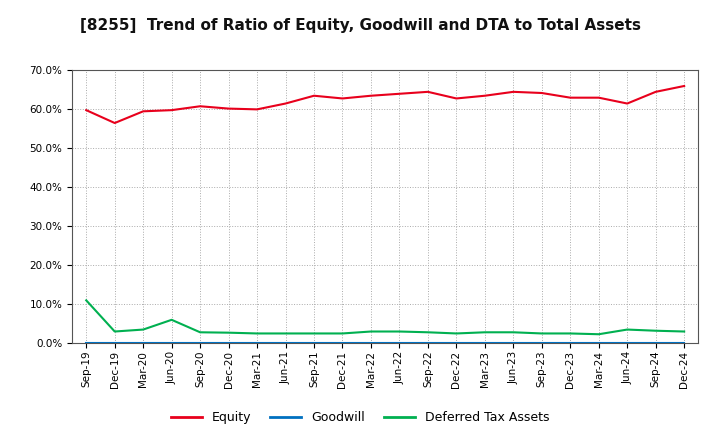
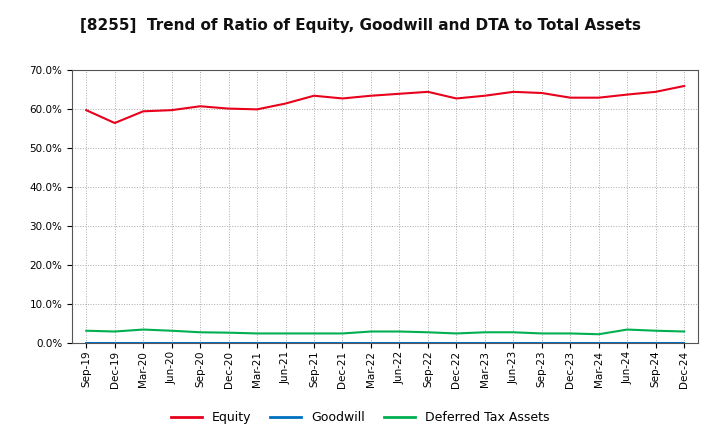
Deferred Tax Assets/Sep-19: 11.0% -> 3.2%
Deferred Tax Assets/Jun-20: 6.0% -> 3.2%
Equity/Jun-24: 61.5% -> 63.8%
